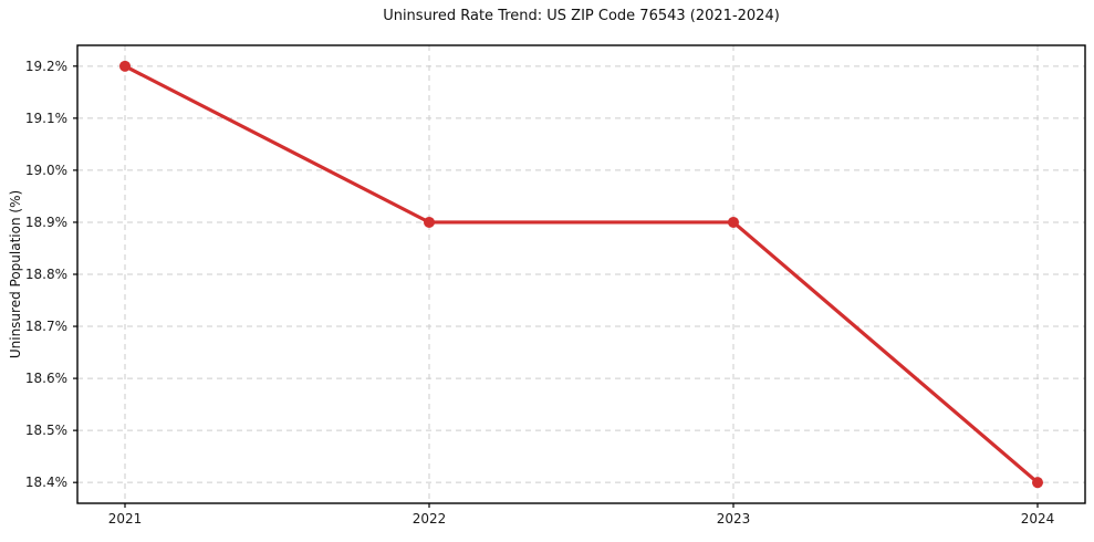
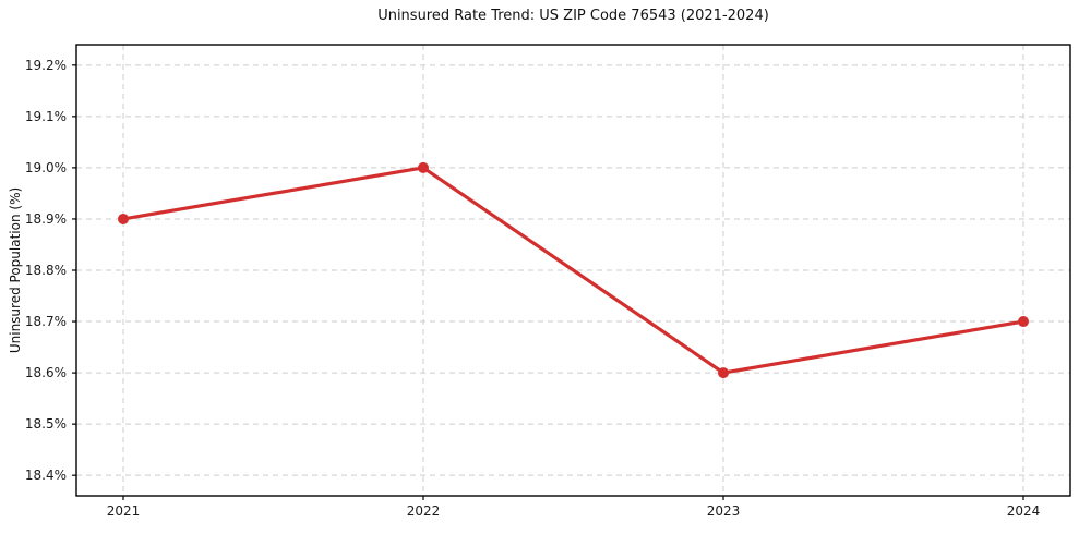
2021: 19.2% -> 18.9%
2022: 18.9% -> 19.0%
2023: 18.9% -> 18.6%
2024: 18.4% -> 18.7%
